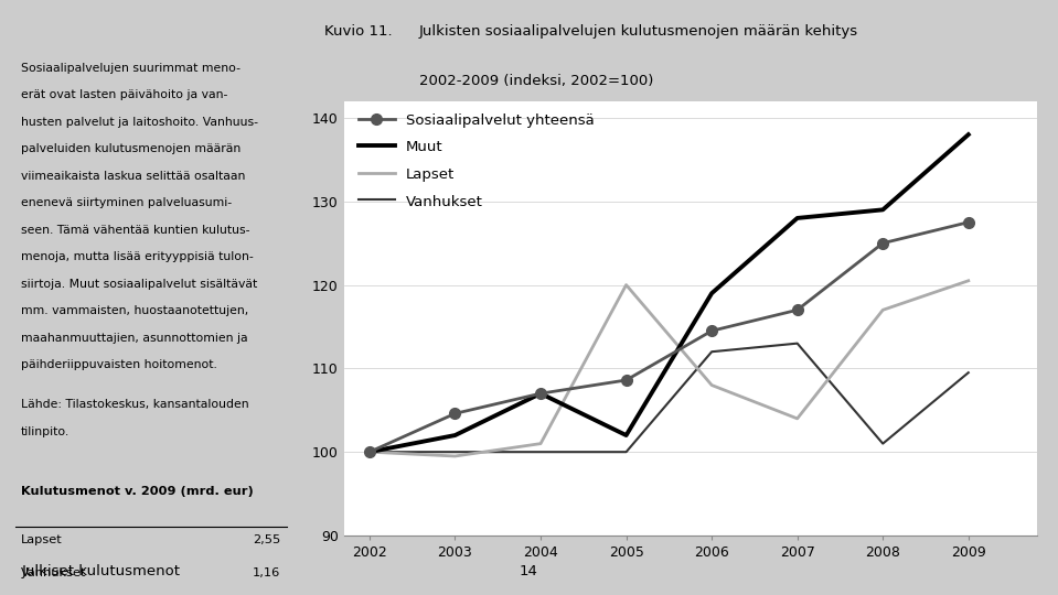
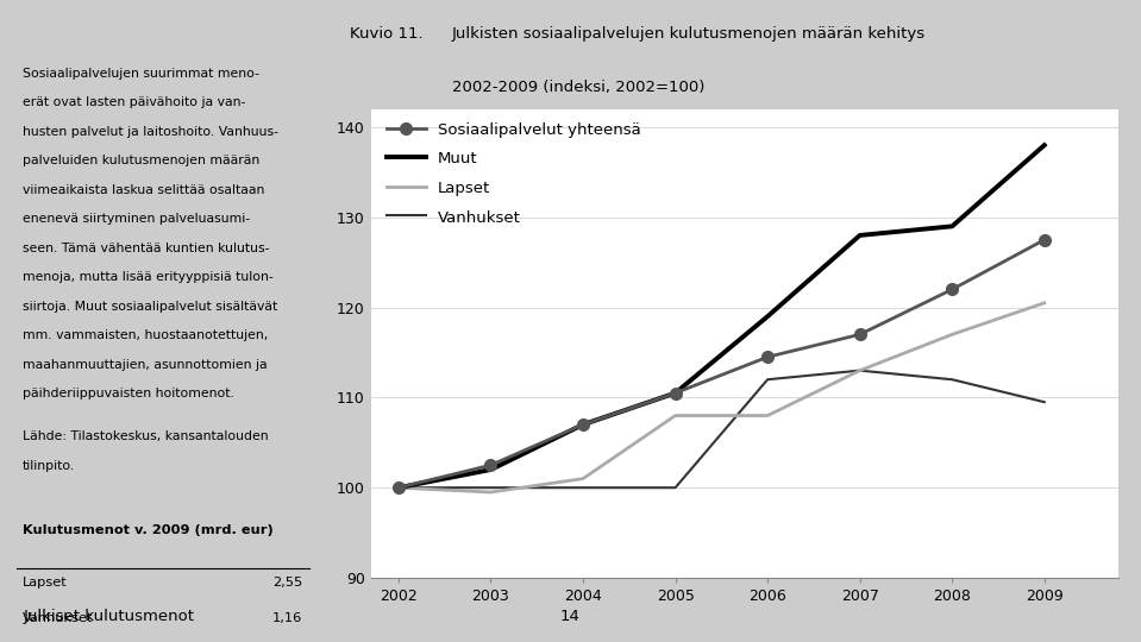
Sosiaalipalvelut yhteensä/2003: 104.6 -> 102.5
Sosiaalipalvelut yhteensä/2005: 108.6 -> 110.5
Muut/2005: 102.0 -> 110.5
Lapset/2005: 120.0 -> 108.0
Lapset/2007: 104.0 -> 113.0
Sosiaalipalvelut yhteensä/2008: 125.0 -> 122.0
Vanhukset/2008: 101.0 -> 112.0
